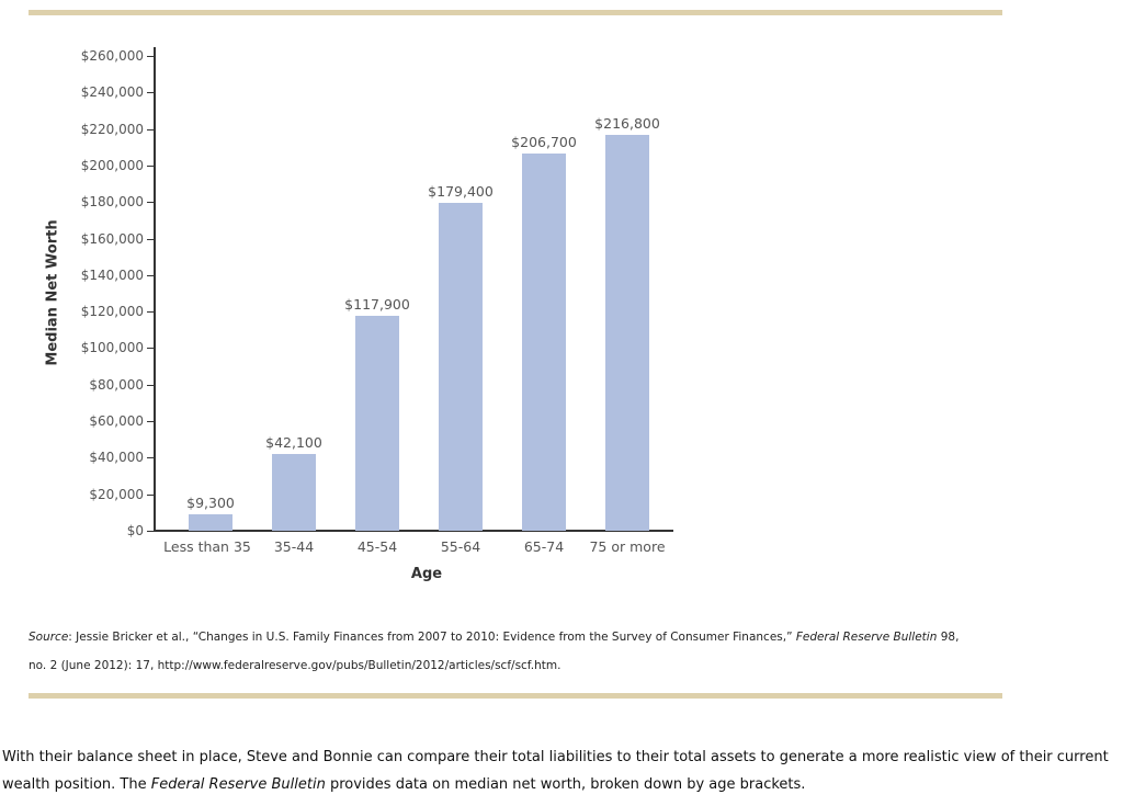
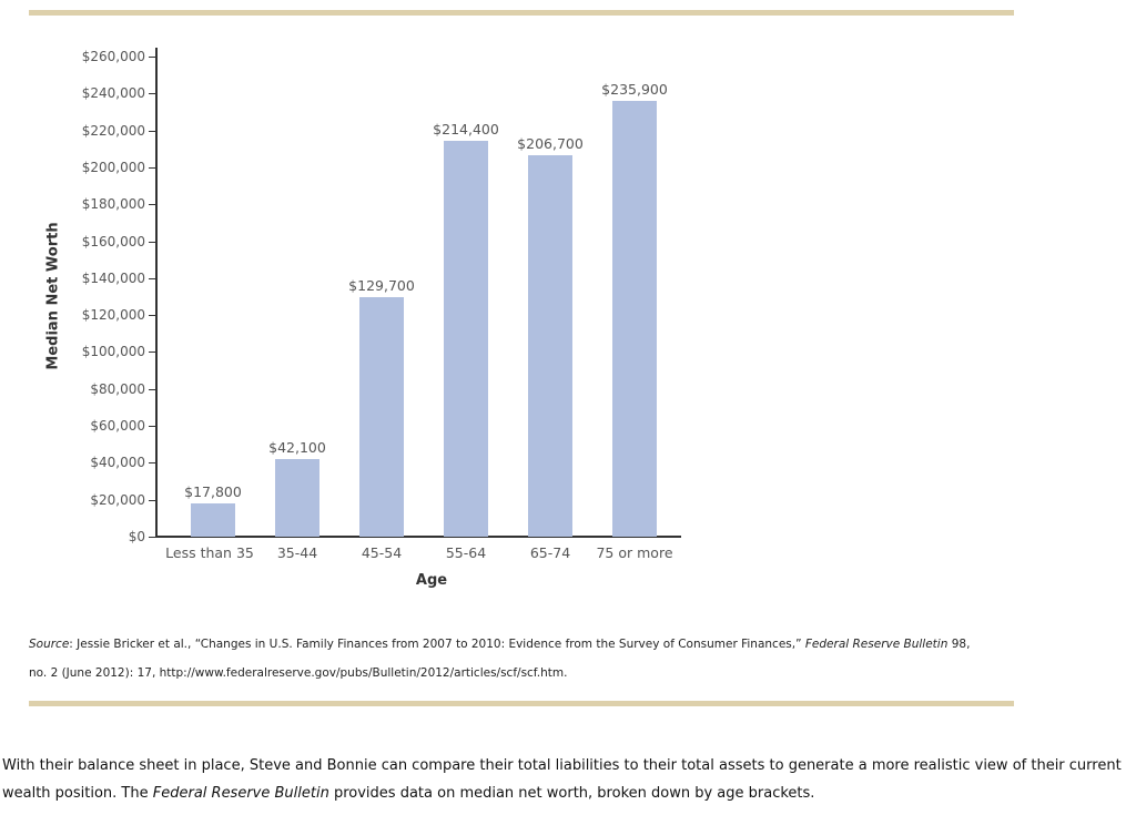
Less than 35: $9,300 -> $17,800
45-54: $117,900 -> $129,700
55-64: $179,400 -> $214,400
75 or more: $216,800 -> $235,900
